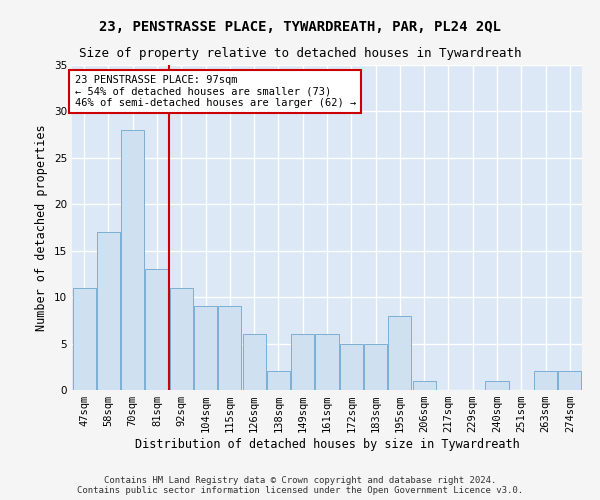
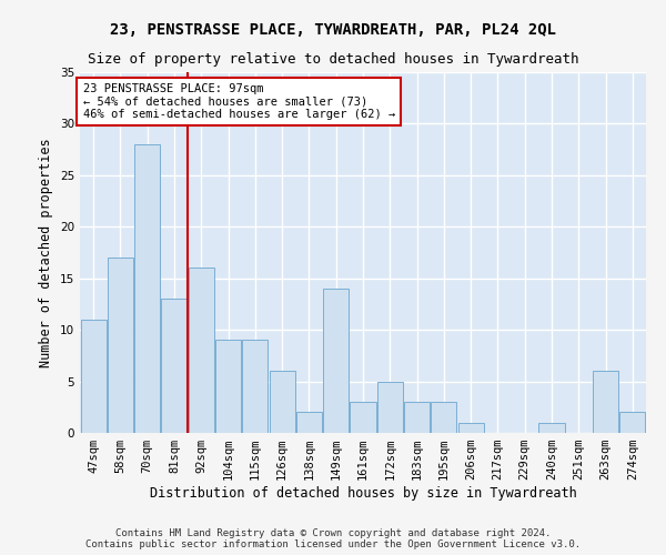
92sqm: 11 -> 16
149sqm: 6 -> 14
161sqm: 6 -> 3
183sqm: 5 -> 3
195sqm: 8 -> 3
263sqm: 2 -> 6
